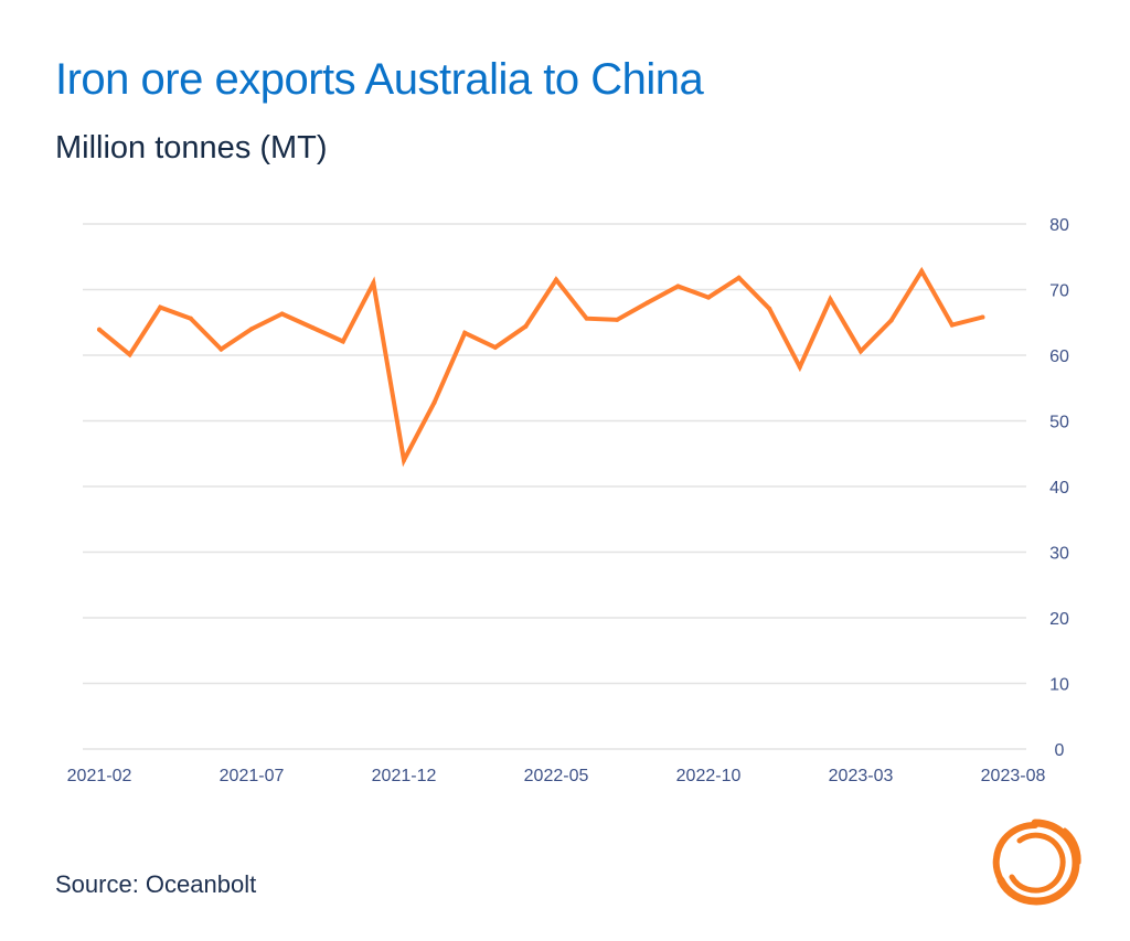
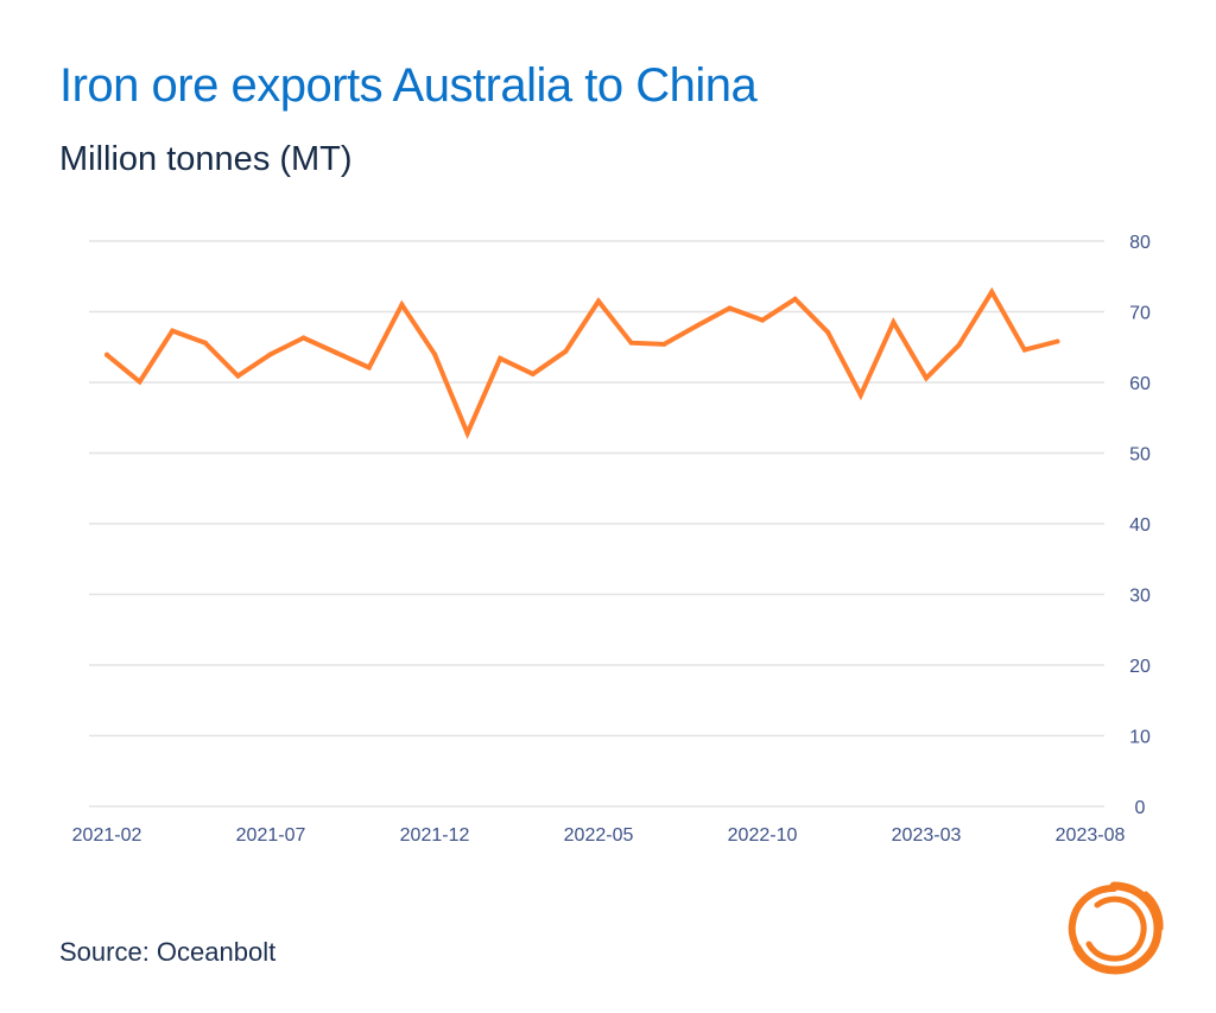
2021-12: 44 -> 64
